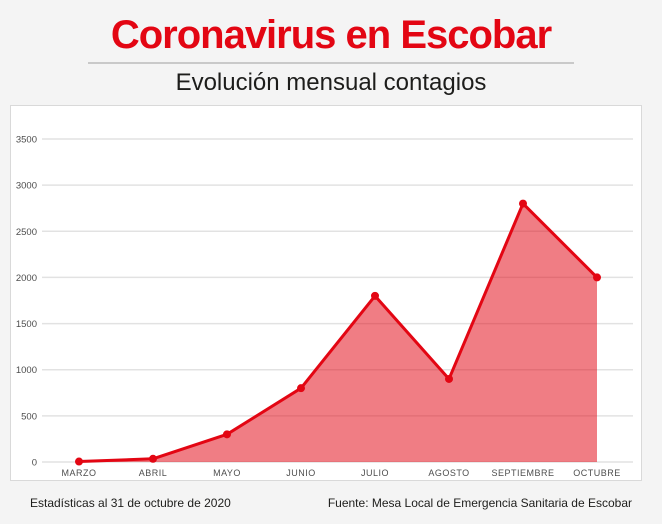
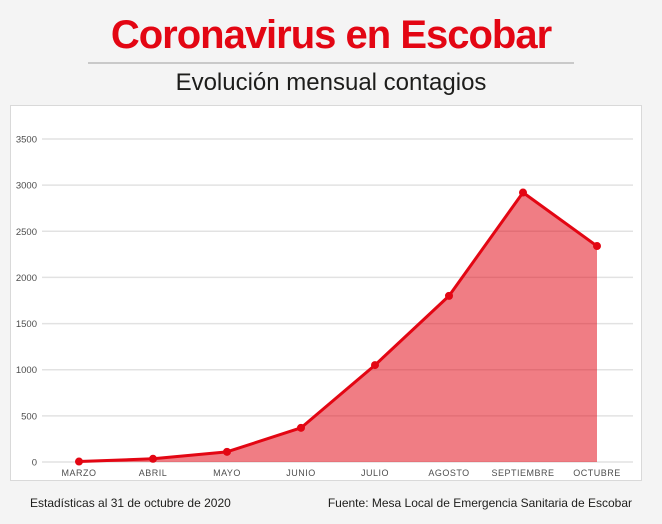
MAYO: 300 -> 100
JUNIO: 800 -> 400
JULIO: 1800 -> 1000
AGOSTO: 900 -> 1800
SEPTIEMBRE: 2800 -> 2900
OCTUBRE: 2000 -> 2300
